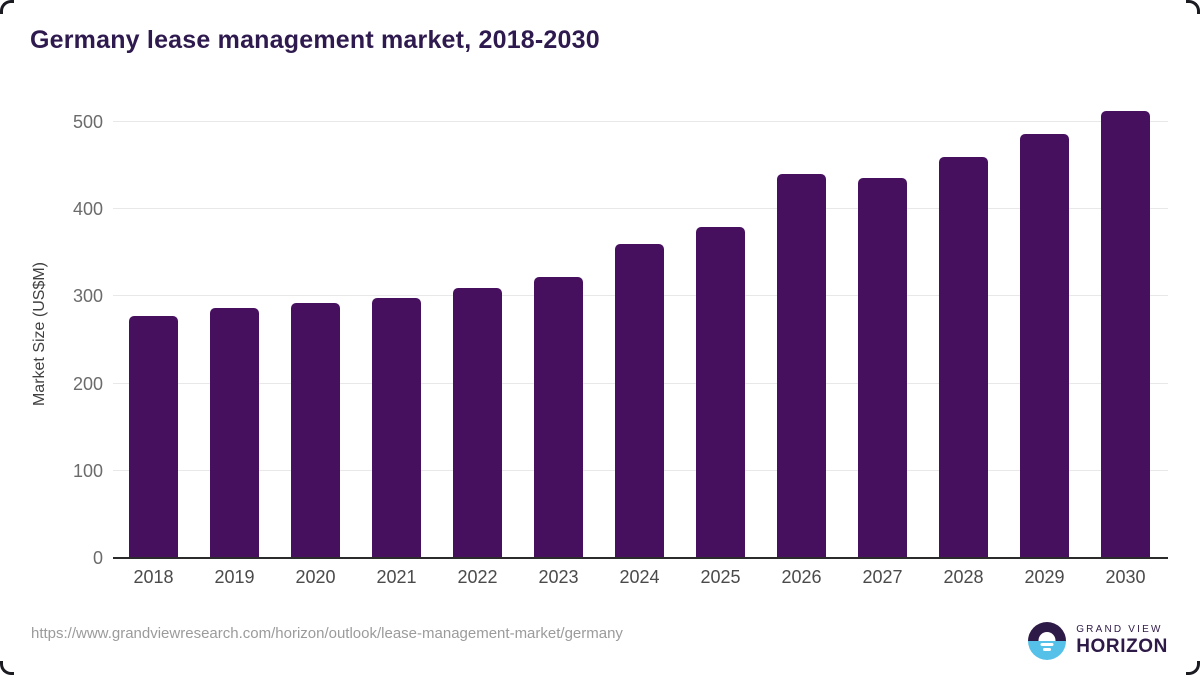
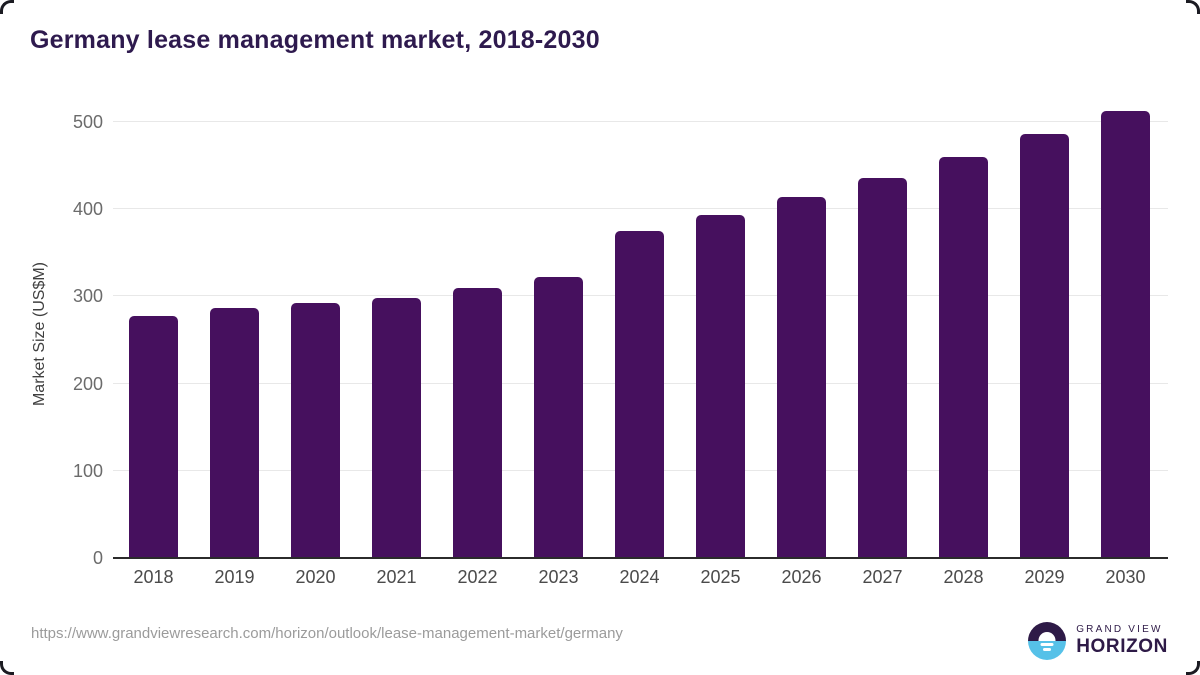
2024: 360 -> 380
2025: 380 -> 390
2026: 440 -> 410
